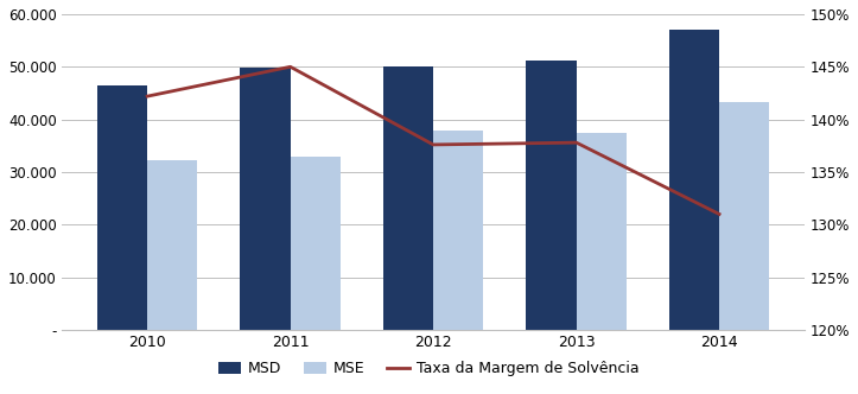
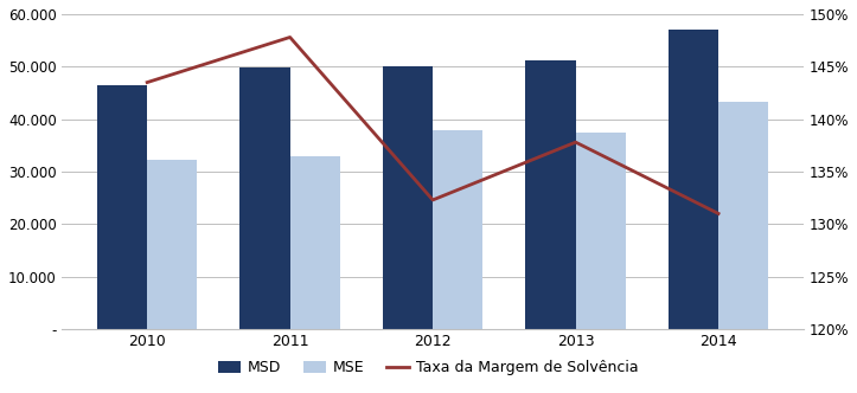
Taxa da Margem de Solvência/2010: 142.2% -> 143.5%
Taxa da Margem de Solvência/2011: 145.0% -> 147.8%
Taxa da Margem de Solvência/2012: 137.6% -> 132.3%
